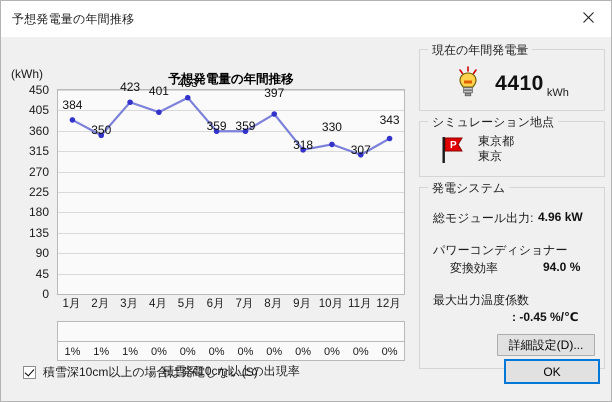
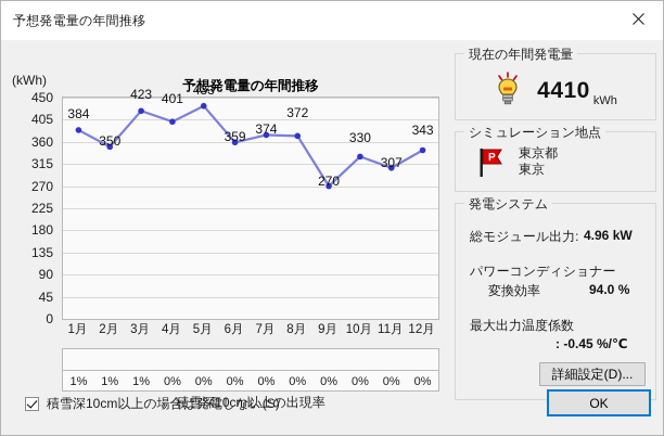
7月: 359 -> 374
8月: 397 -> 372
9月: 318 -> 270
